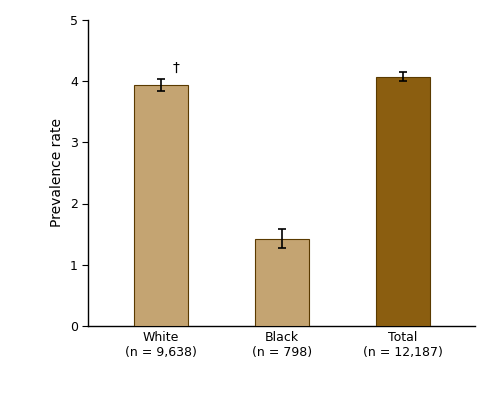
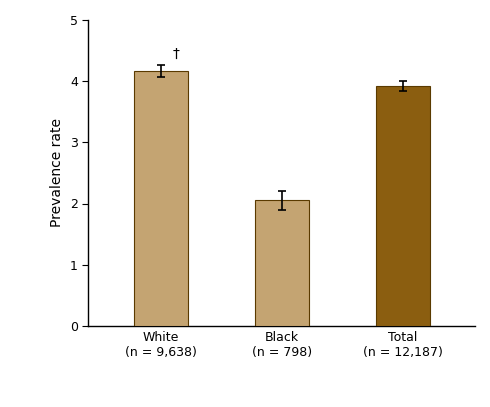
White (n = 9,638): 3.94 -> 4.17
Black (n = 798): 1.42 -> 2.05
Total (n = 12,187): 4.08 -> 3.92
